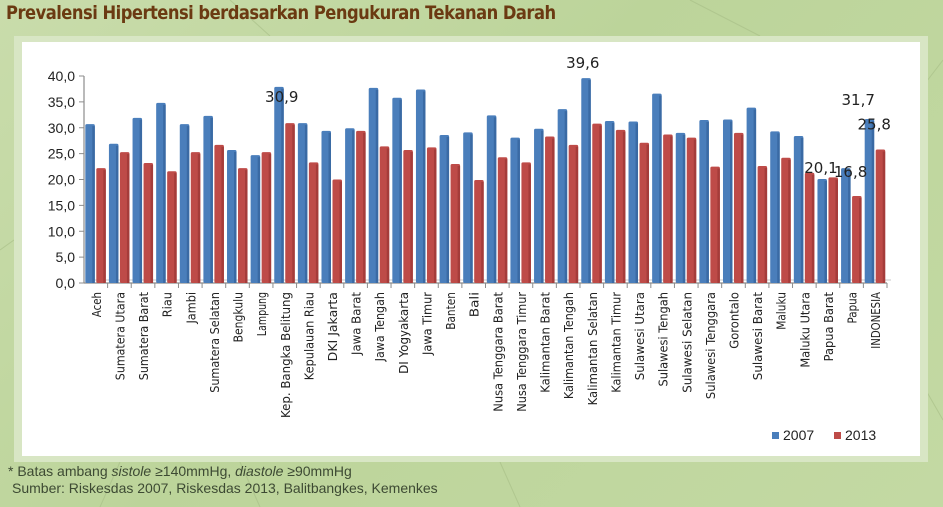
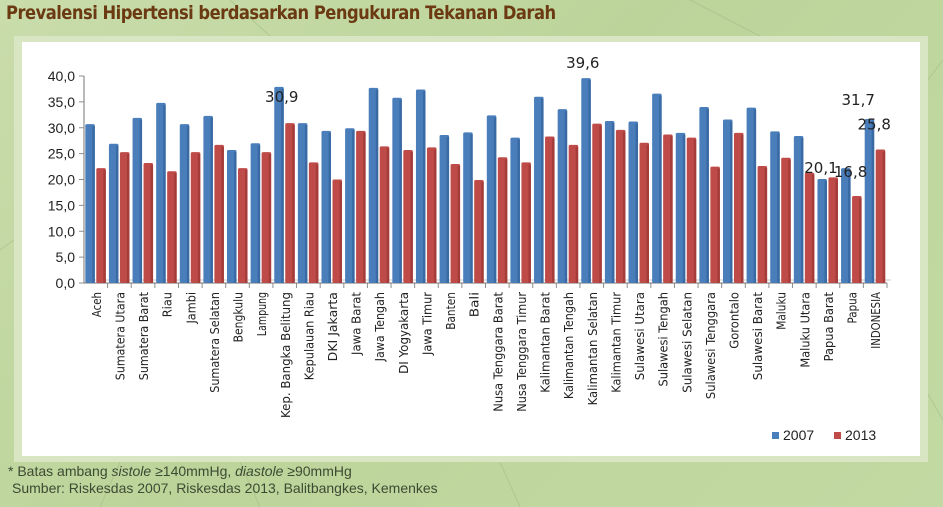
2007/Lampung: 25 -> 27
2007/Kalimantan Barat: 30 -> 36
2007/Sulawesi Tenggara: 32 -> 34
